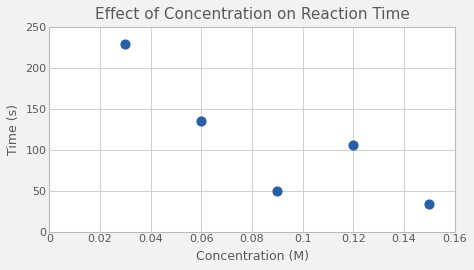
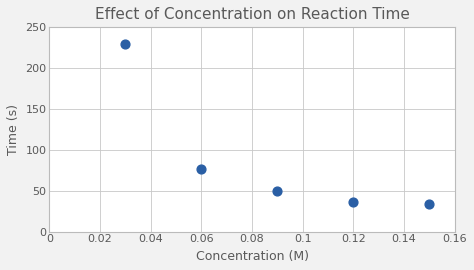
0.06: 136 -> 77
0.12: 106 -> 36
